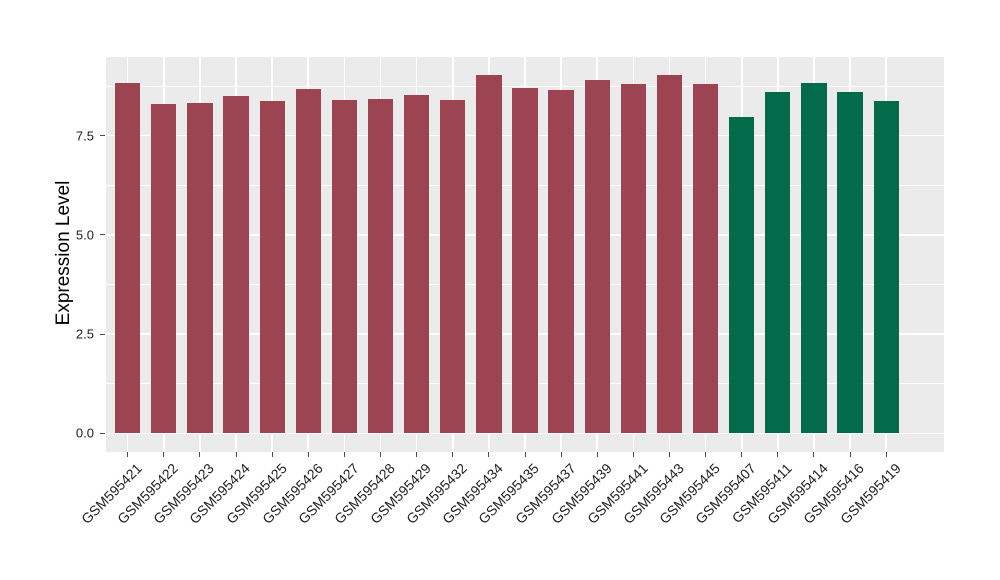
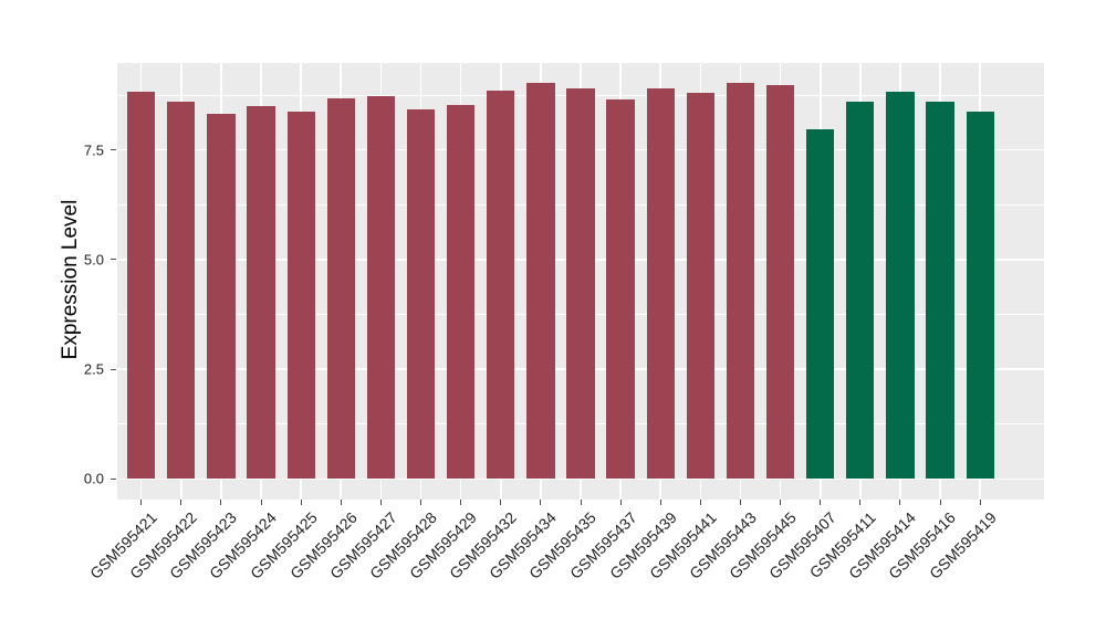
GSM595422: 8.3 -> 8.6
GSM595427: 8.4 -> 8.7
GSM595432: 8.4 -> 8.9
GSM595435: 8.7 -> 8.9
GSM595445: 8.8 -> 9.0
